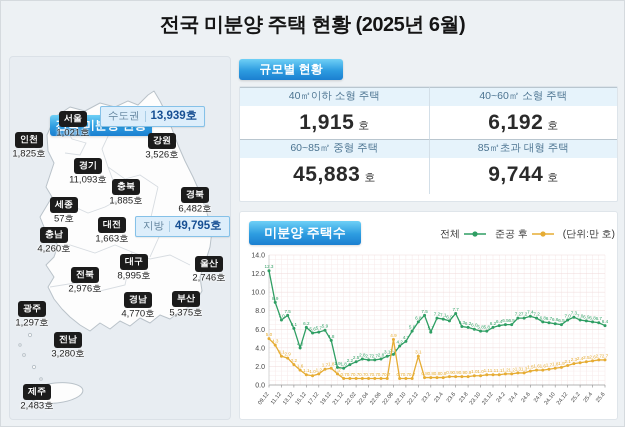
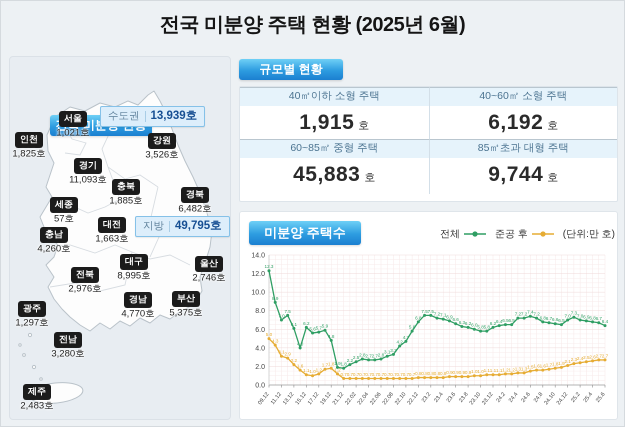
준공 후/22.08: 4.9 -> 0.7
준공 후/22.12: 3.1 -> 0.8
전체/23.2: 5.7 -> 7.5
전체/23.6: 7.7 -> 6.6
